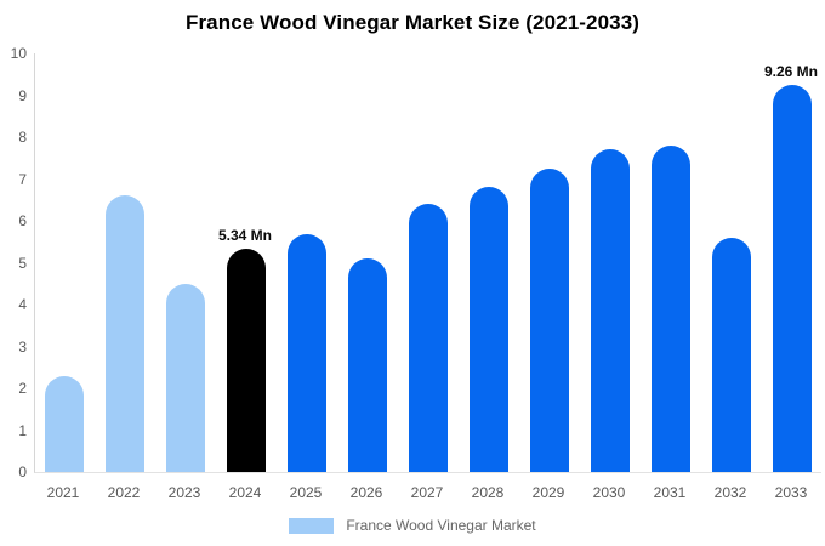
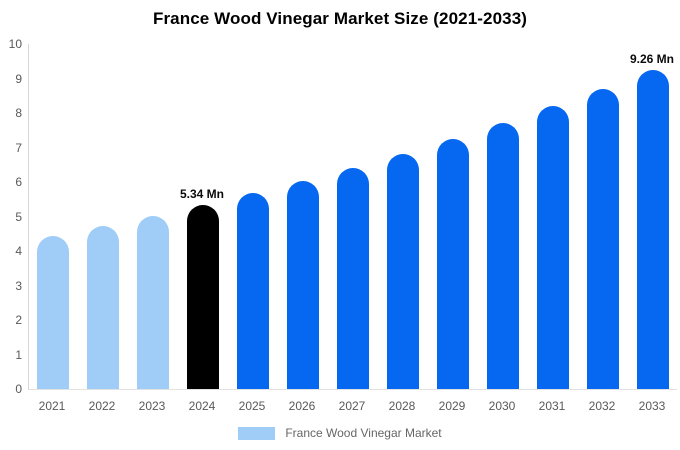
2021: 2.3 -> 4.4
2022: 6.6 -> 4.7
2023: 4.5 -> 5.0
2026: 5.1 -> 6.0
2031: 7.8 -> 8.2
2032: 5.6 -> 8.7
